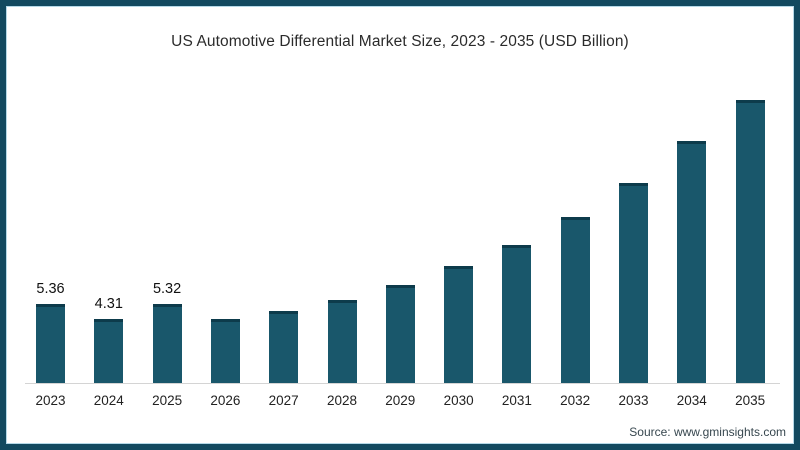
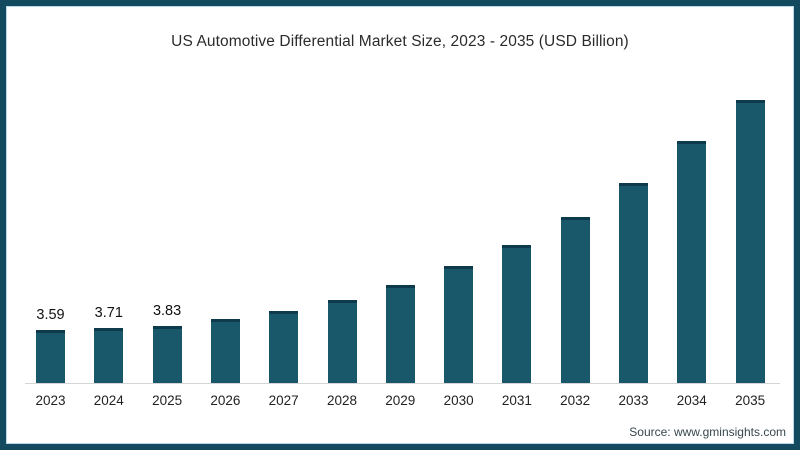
2023: 5.36 -> 3.59
2024: 4.31 -> 3.71
2025: 5.32 -> 3.83
